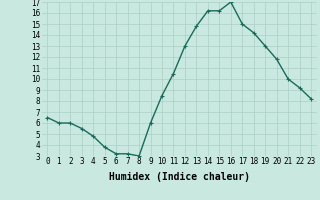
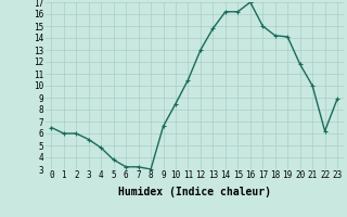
9: 6.0 -> 6.6
19: 13.0 -> 14.1
22: 9.2 -> 6.2
23: 8.2 -> 8.9
